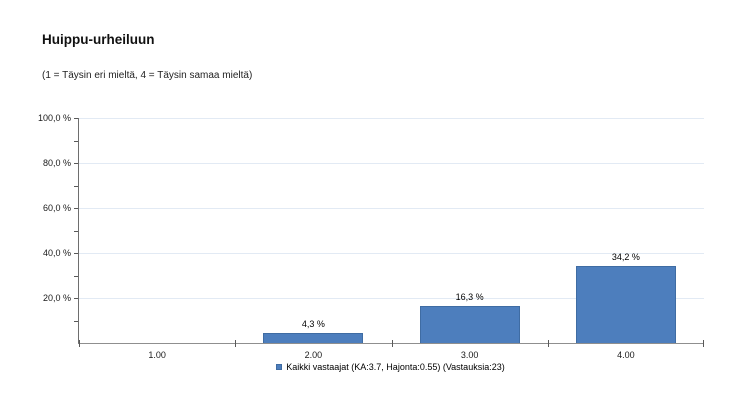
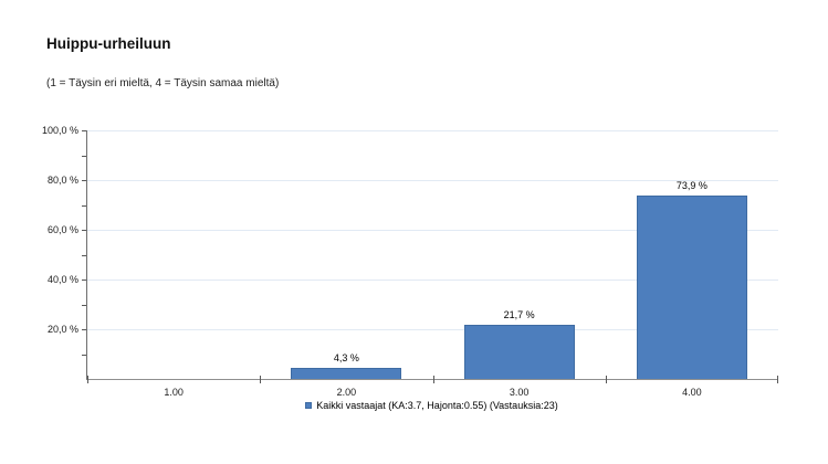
3.00: 16,3 -> 21,7
4.00: 34,2 -> 73,9
